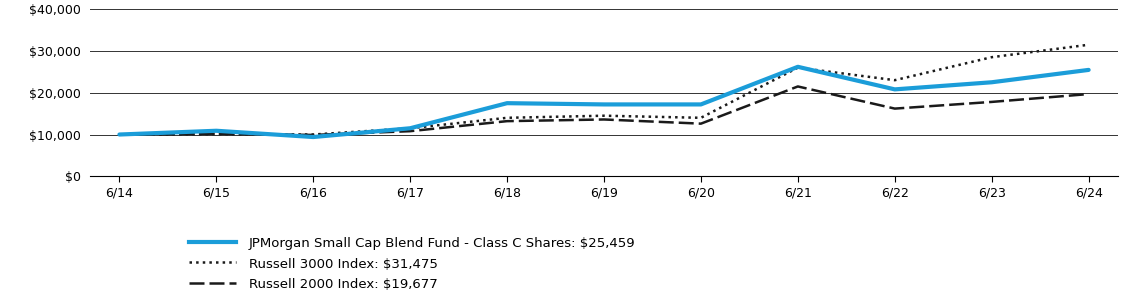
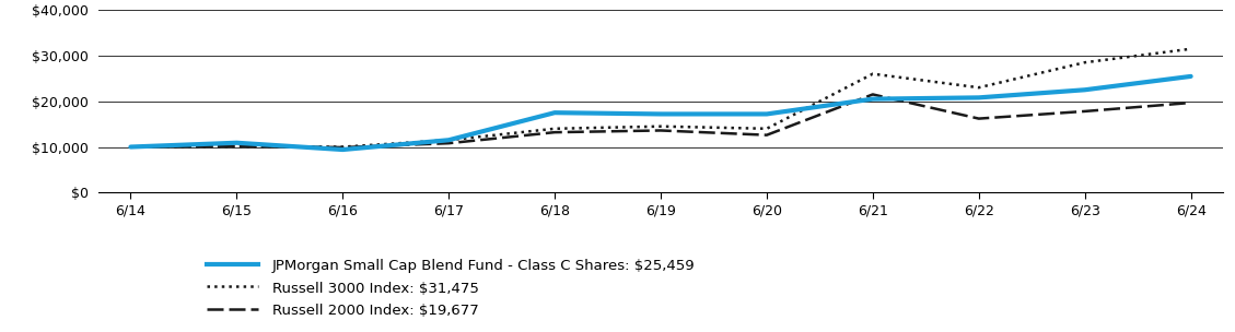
JPMorgan Small Cap Blend Fund - Class C Shares: $25,459/6/21: $26,200 -> $20,500
